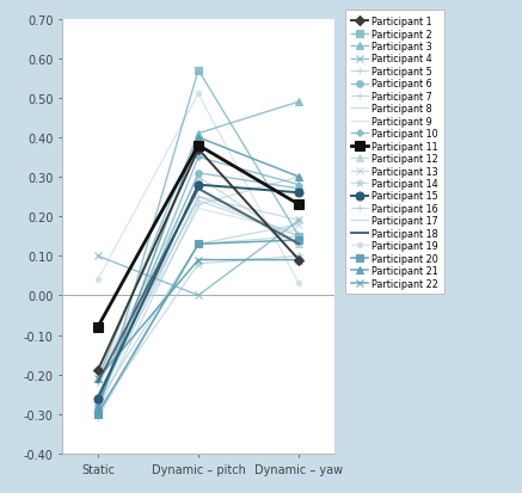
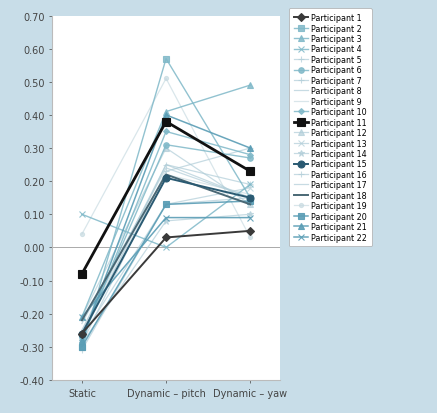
Participant 1/Static: -0.19 -> -0.26
Participant 1/Dynamic – pitch: 0.37 -> 0.03
Participant 15/Dynamic – pitch: 0.28 -> 0.21
Participant 18/Dynamic – pitch: 0.27 -> 0.22
Participant 1/Dynamic – yaw: 0.09 -> 0.05
Participant 15/Dynamic – yaw: 0.26 -> 0.15
